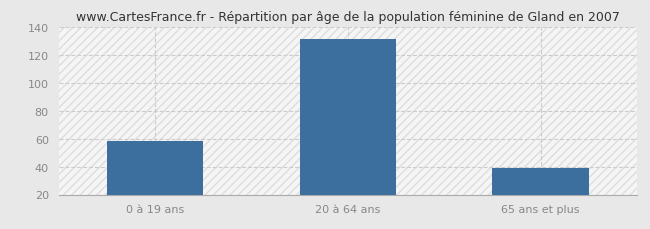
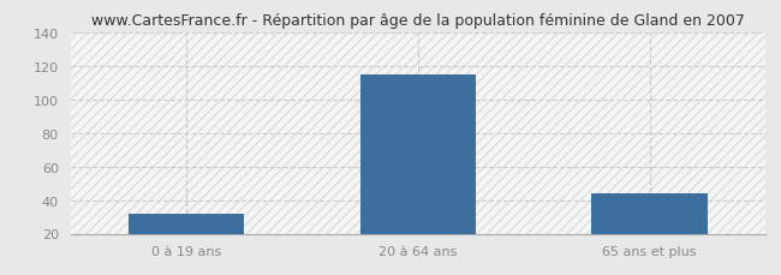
0 à 19 ans: 58 -> 32
20 à 64 ans: 131 -> 115
65 ans et plus: 39 -> 44
